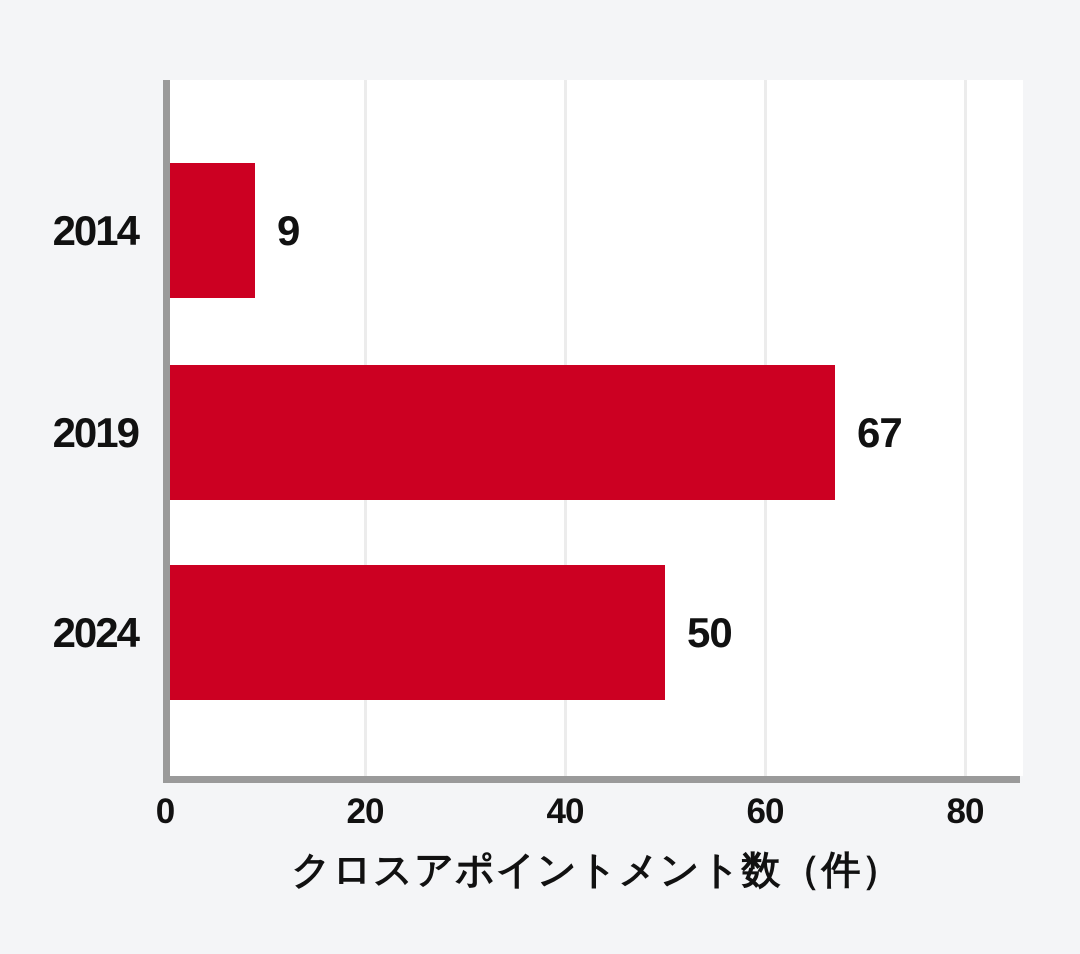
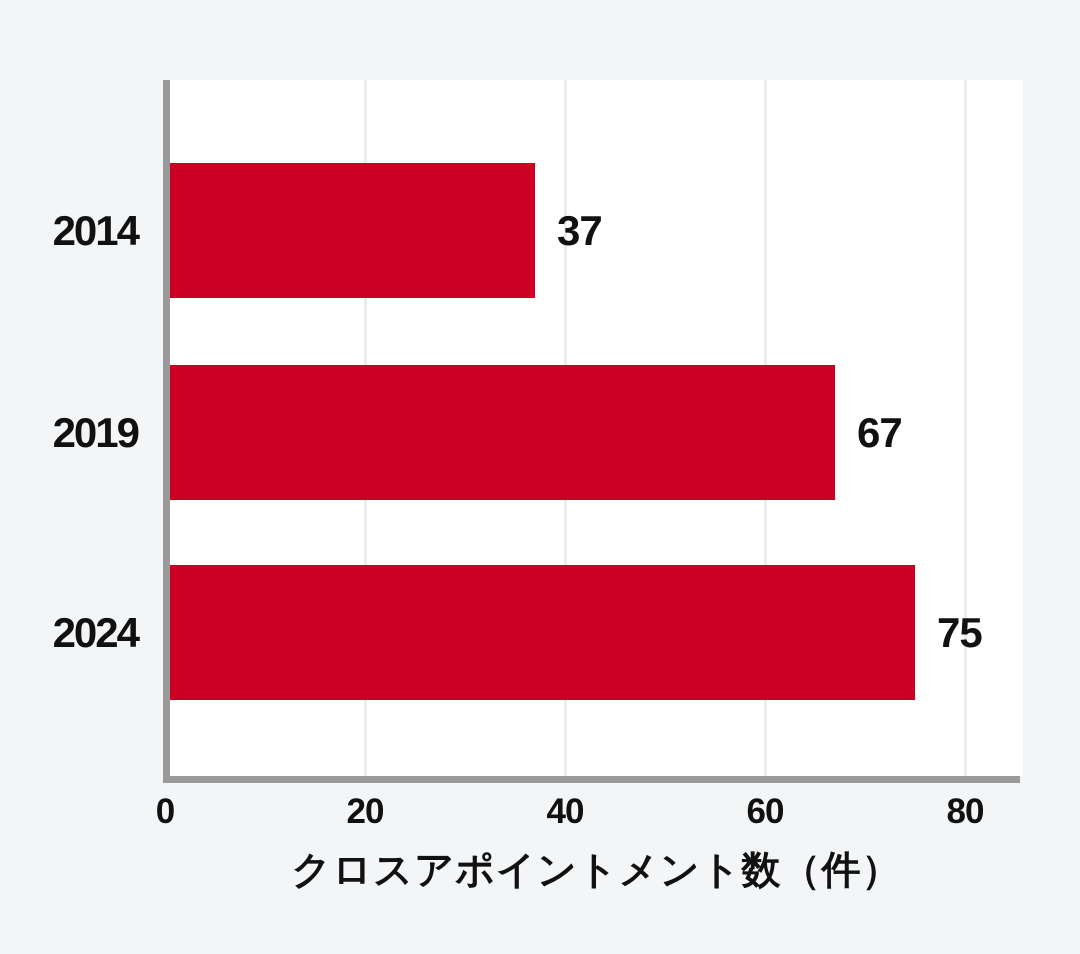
2014: 9 -> 37
2024: 50 -> 75
